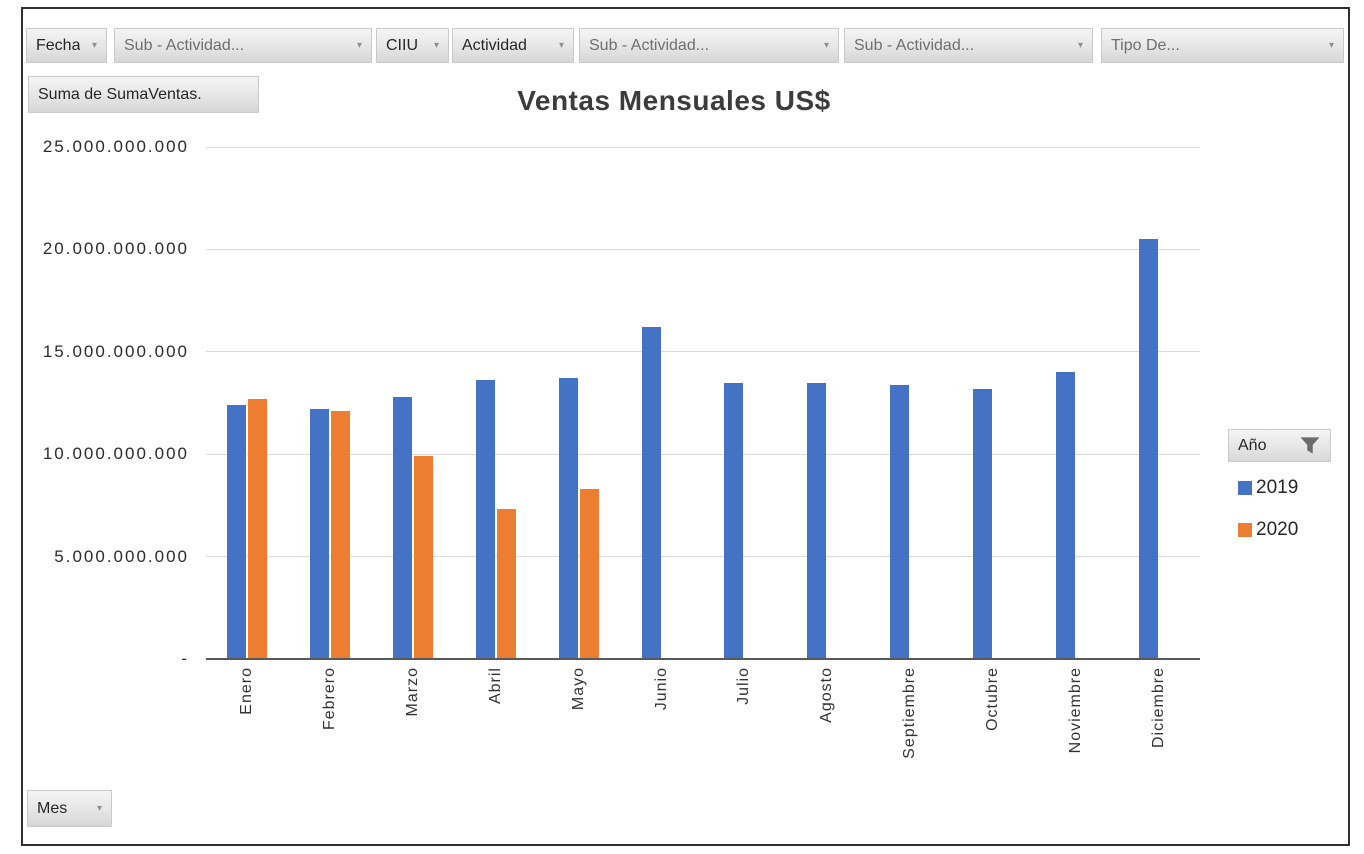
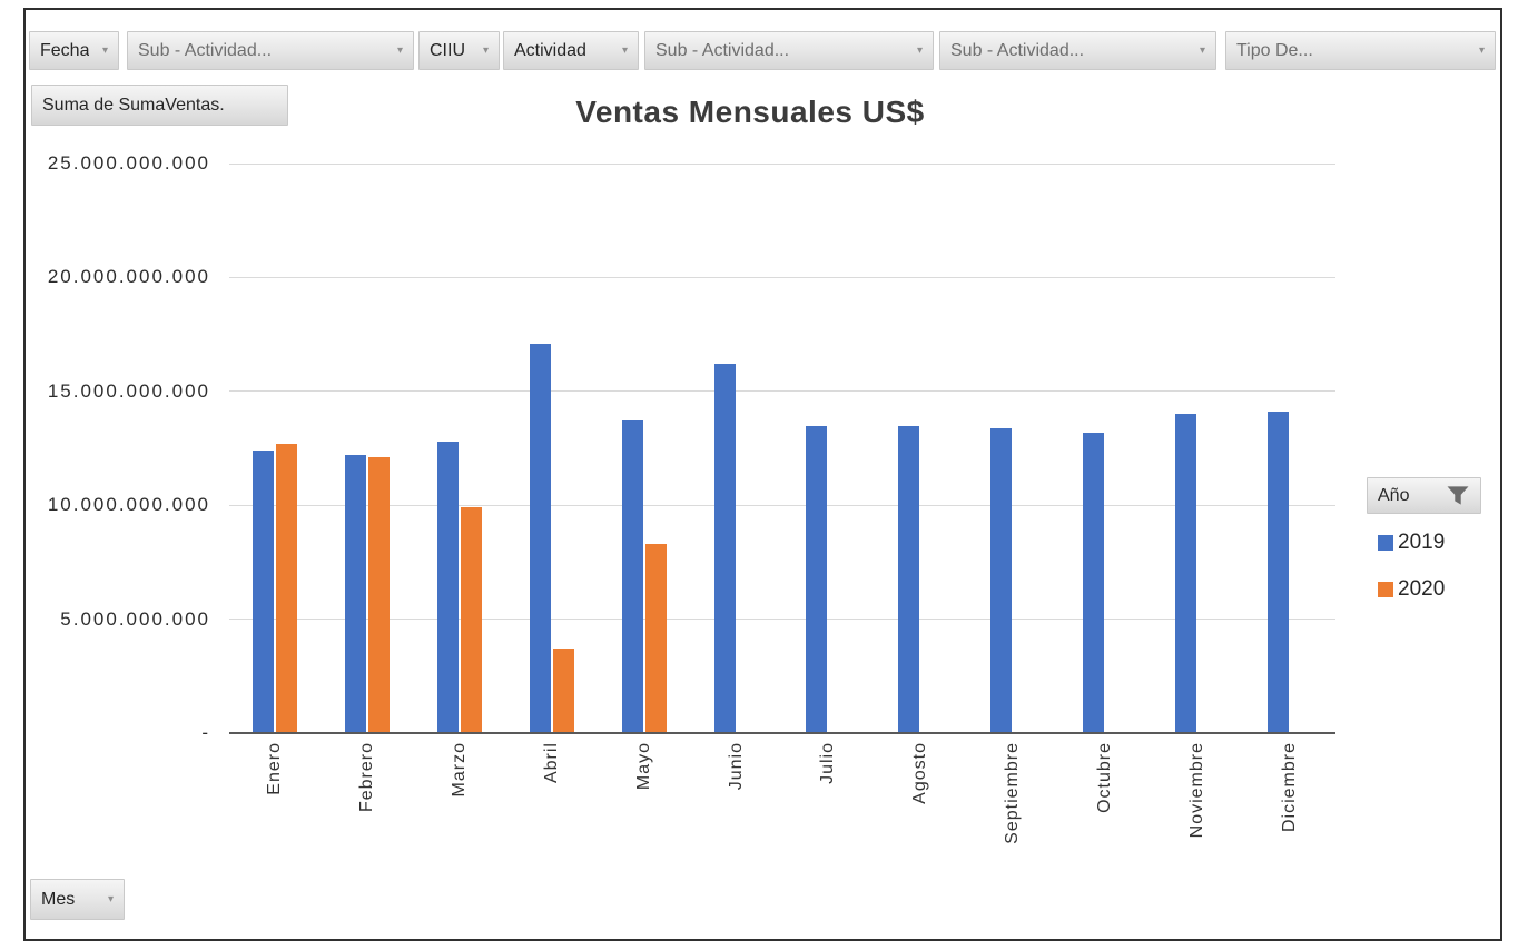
2019/Abril: 13600000000 -> 17100000000
2020/Abril: 7300000000 -> 3700000000
2019/Diciembre: 20500000000 -> 14100000000
